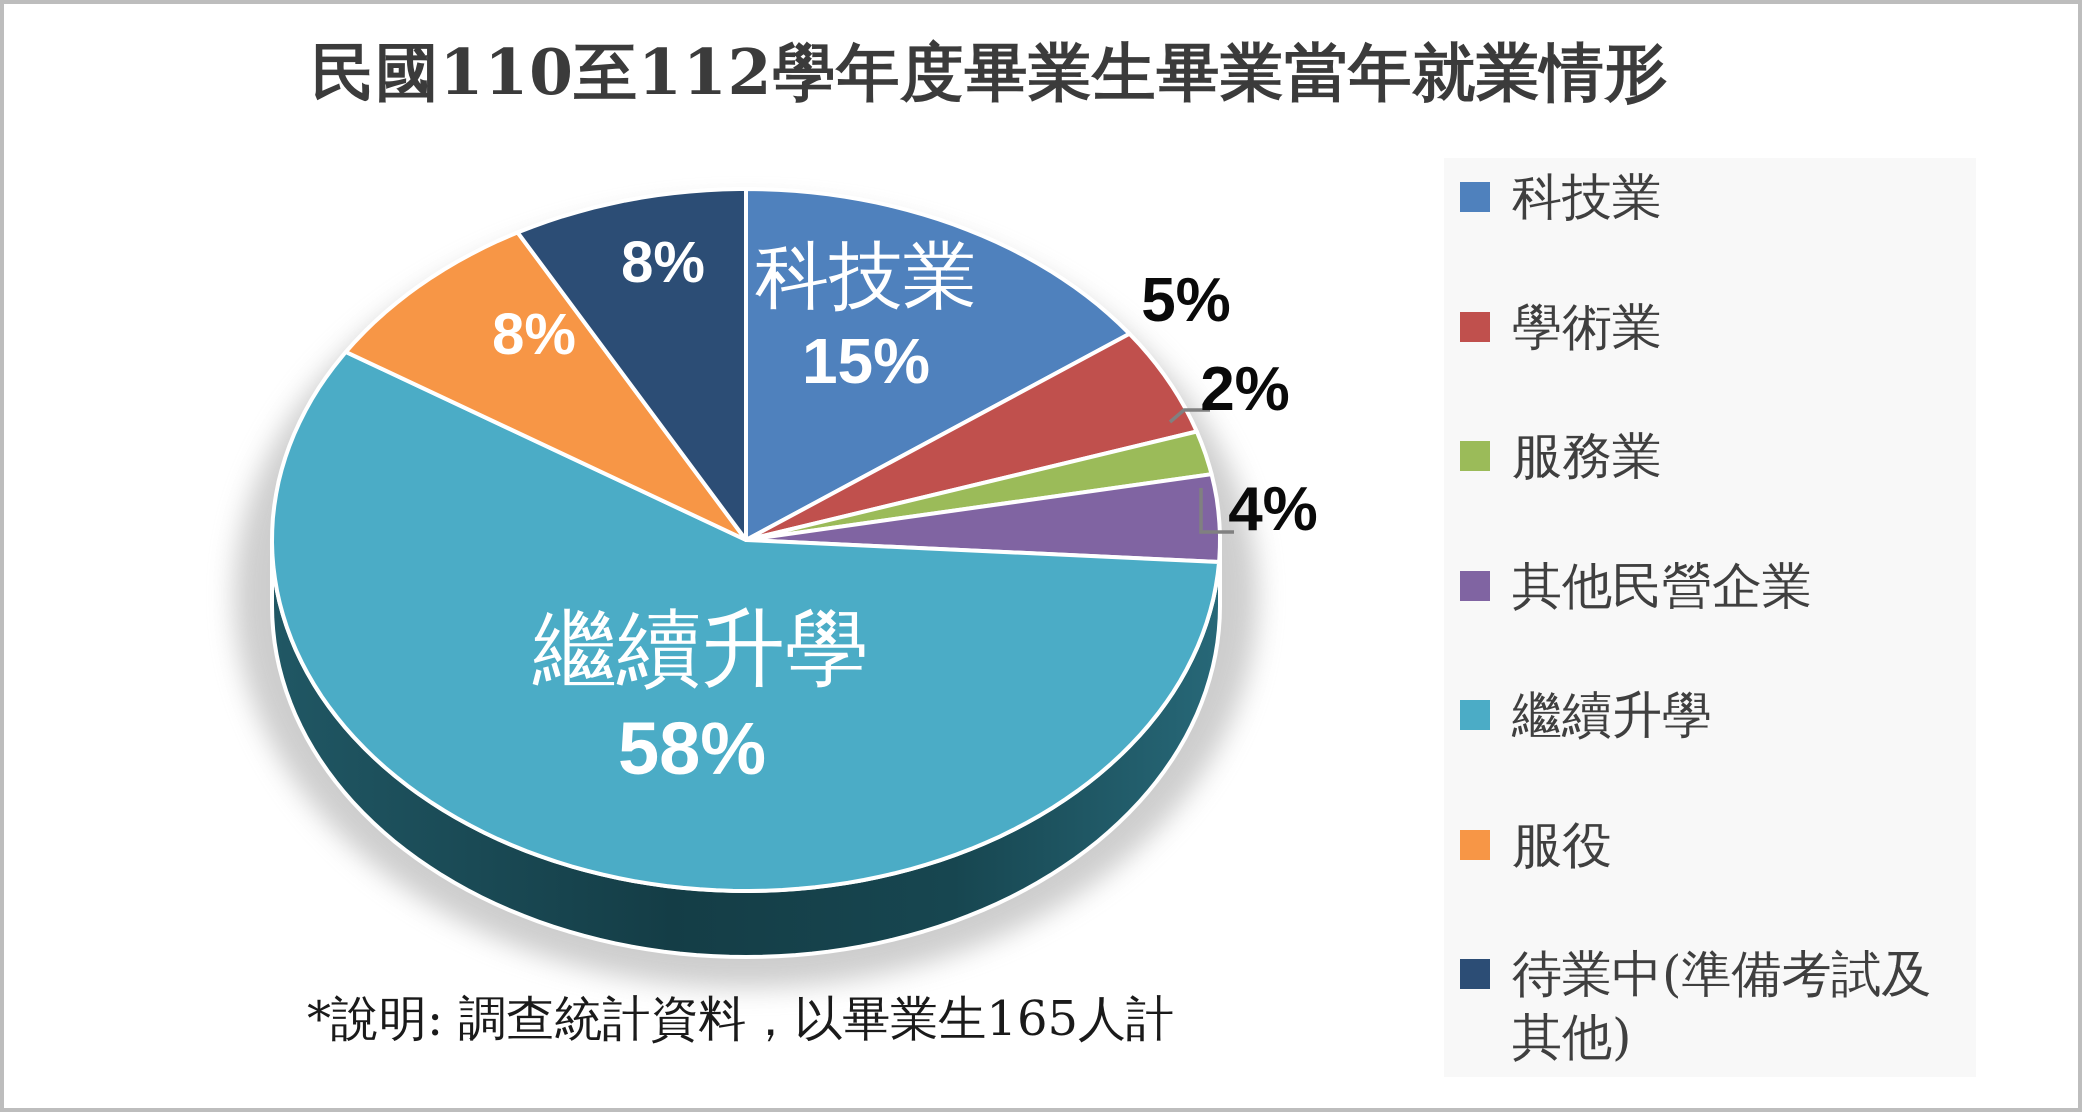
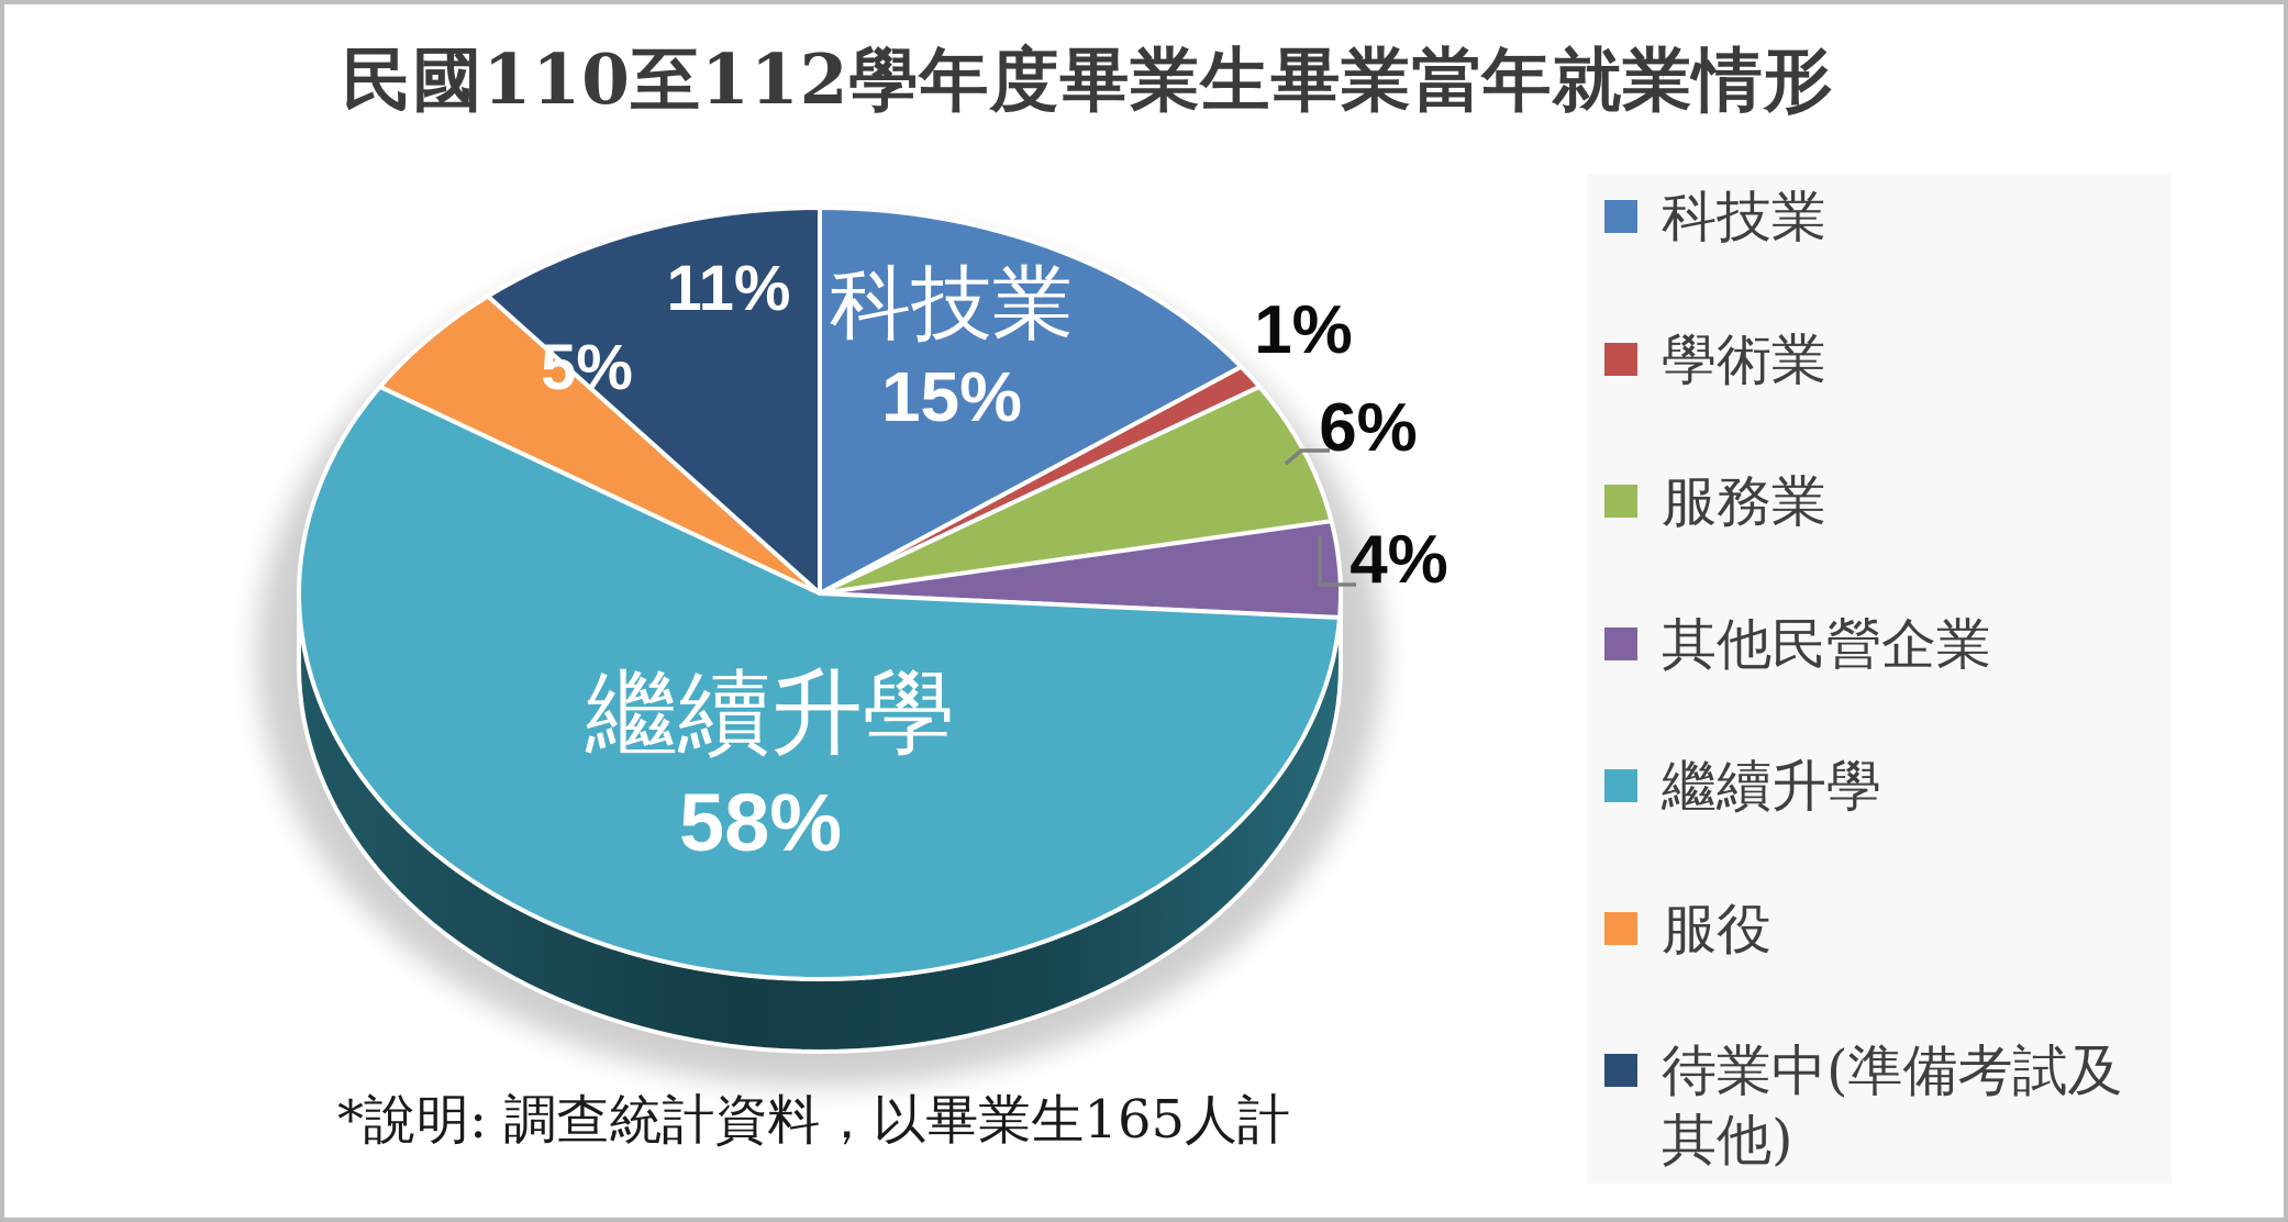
學術業: 5% -> 1%
服務業: 2% -> 6%
服役: 8% -> 5%
待業中(準備考試及其他): 8% -> 11%
